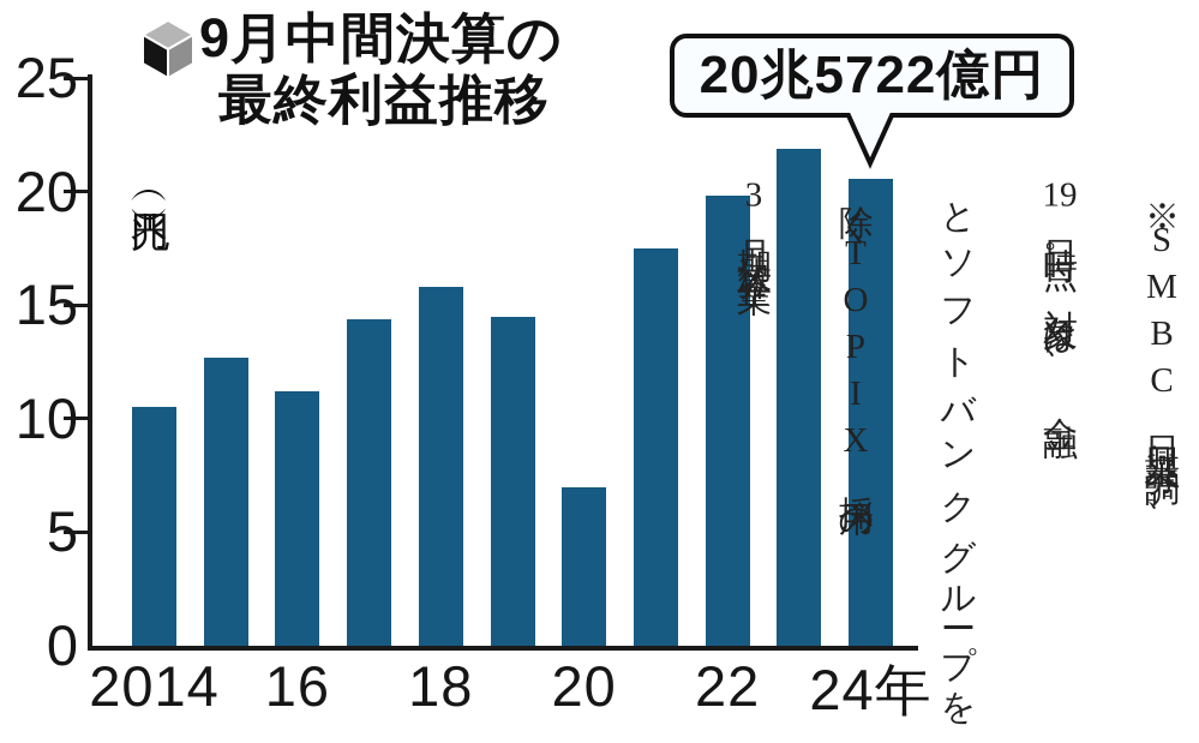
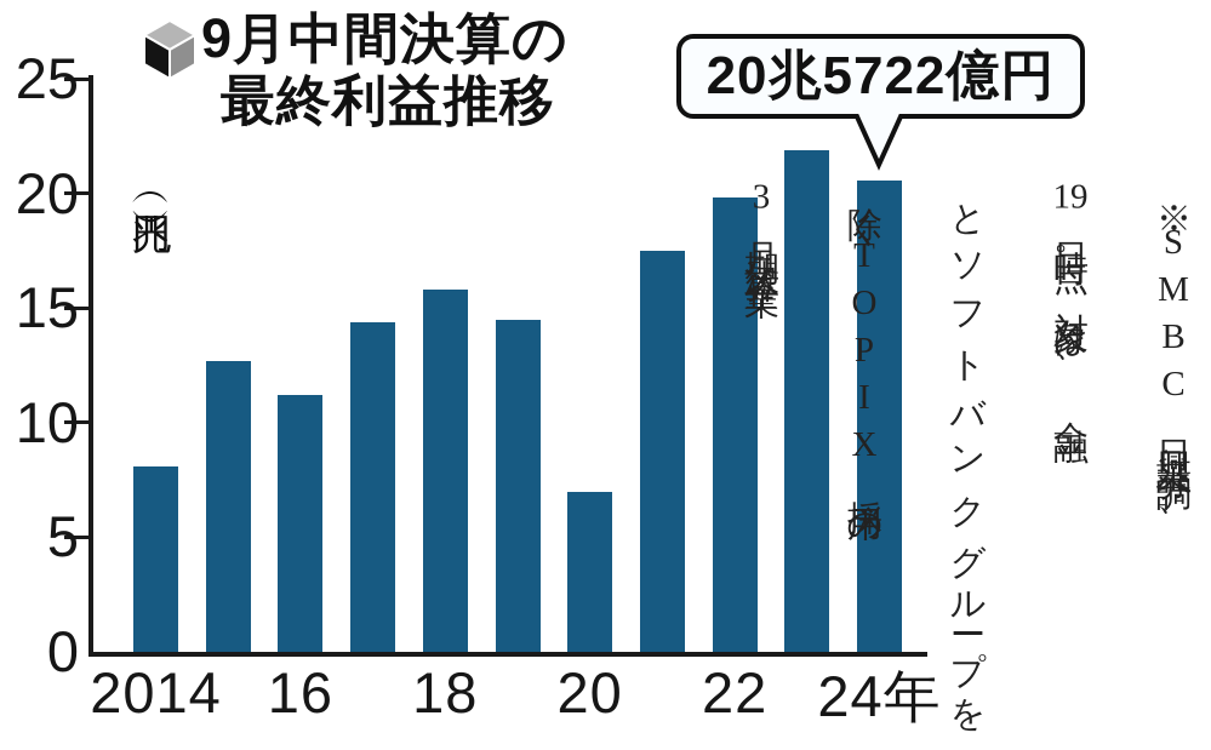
2014: 10.5 -> 8.1
